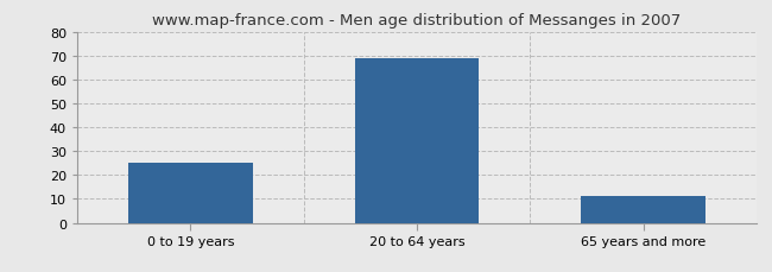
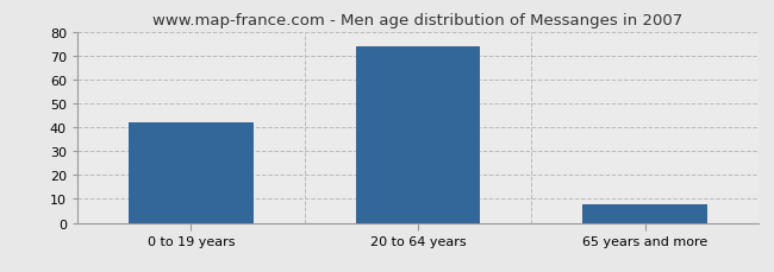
0 to 19 years: 25 -> 42
20 to 64 years: 69 -> 74
65 years and more: 11 -> 8
